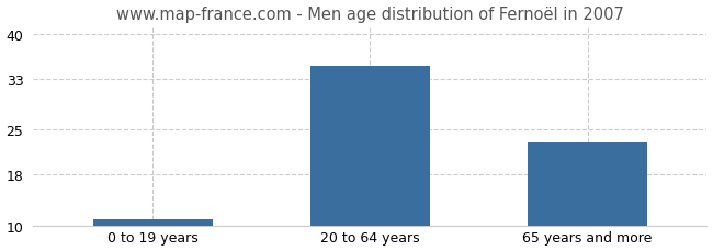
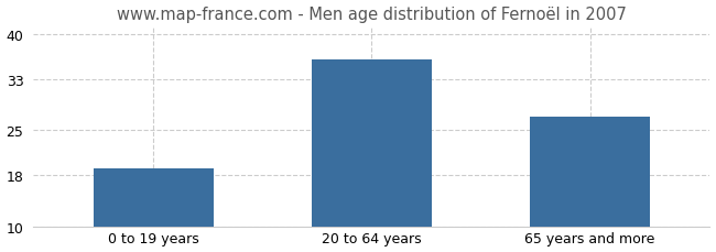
0 to 19 years: 11 -> 19
20 to 64 years: 35 -> 36
65 years and more: 23 -> 27
